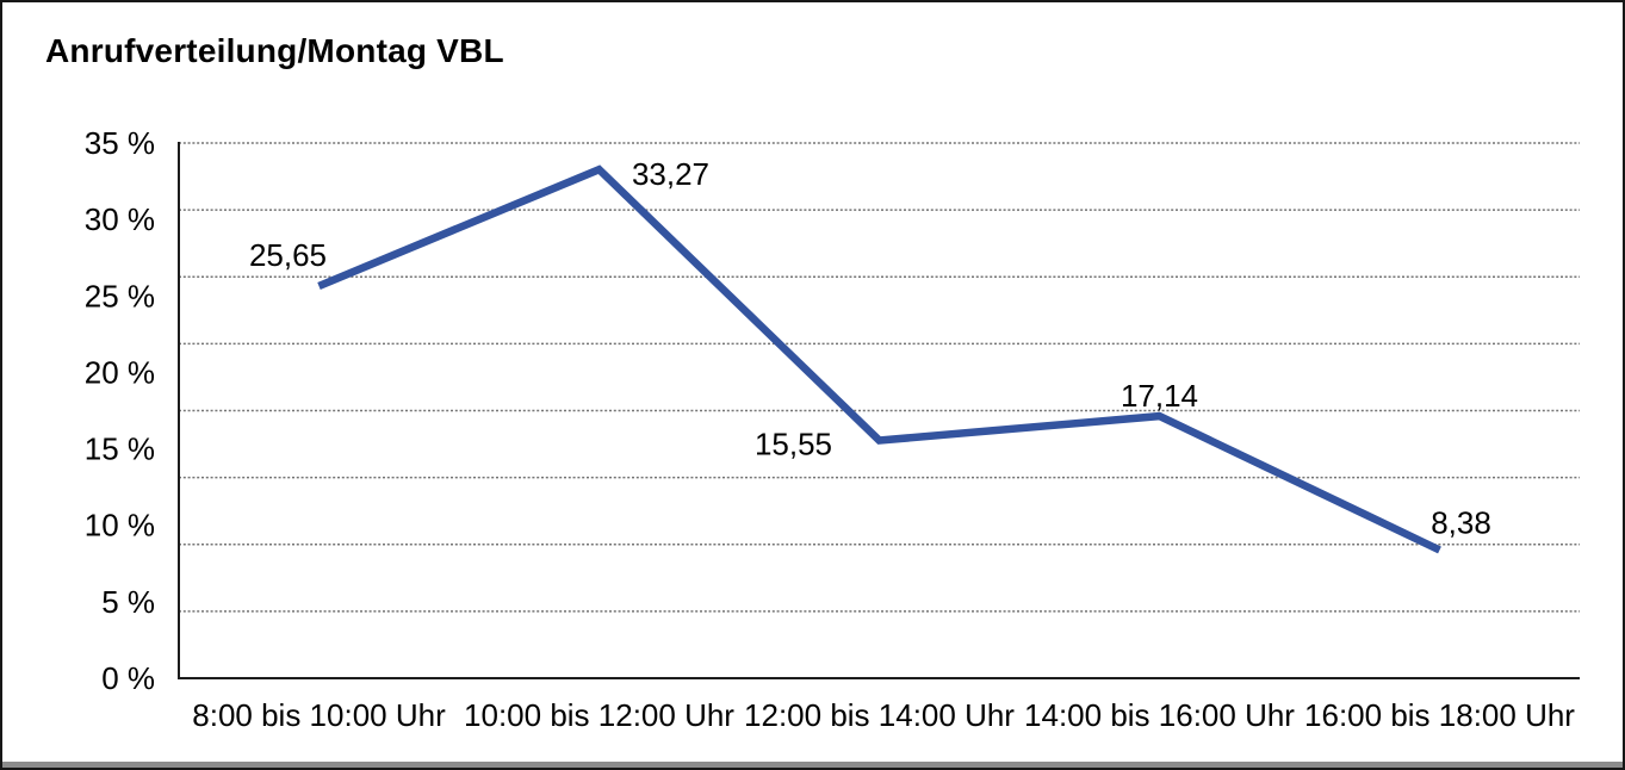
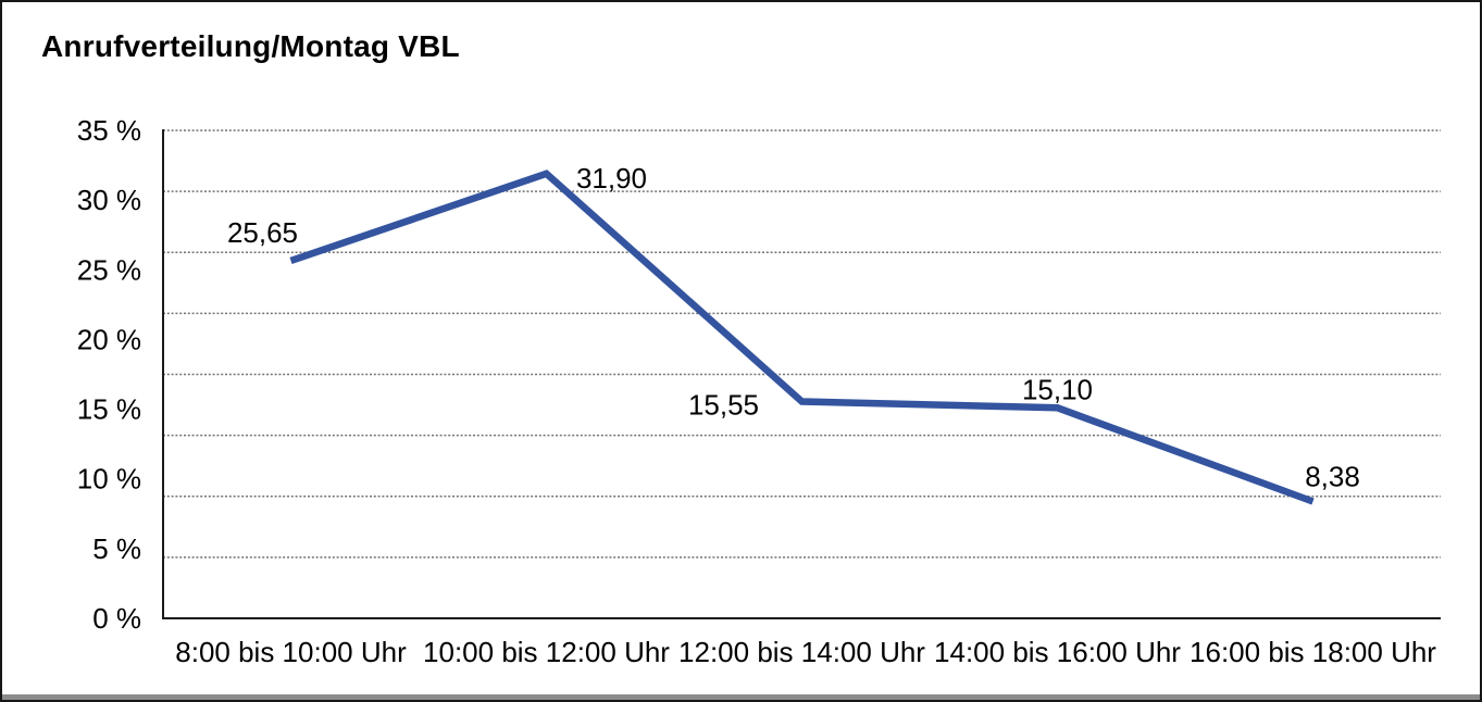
10:00 bis 12:00 Uhr: 33,27 -> 31,90
14:00 bis 16:00 Uhr: 17,14 -> 15,10
